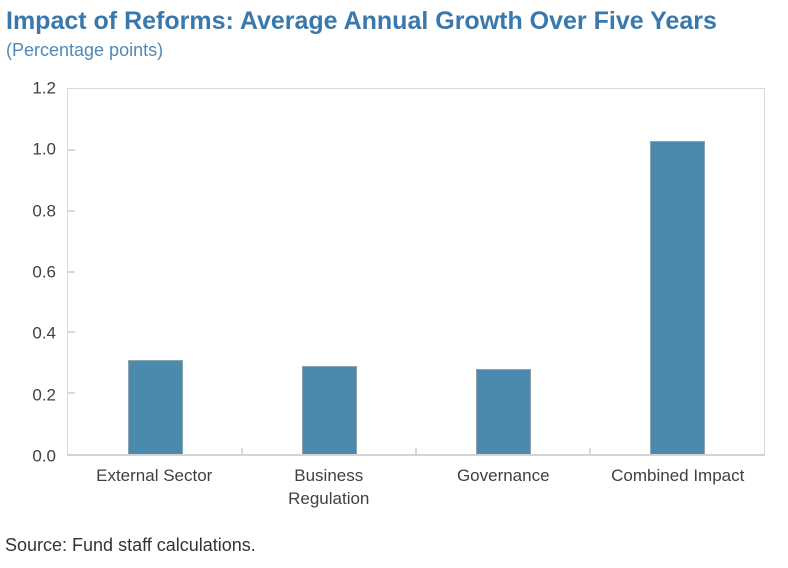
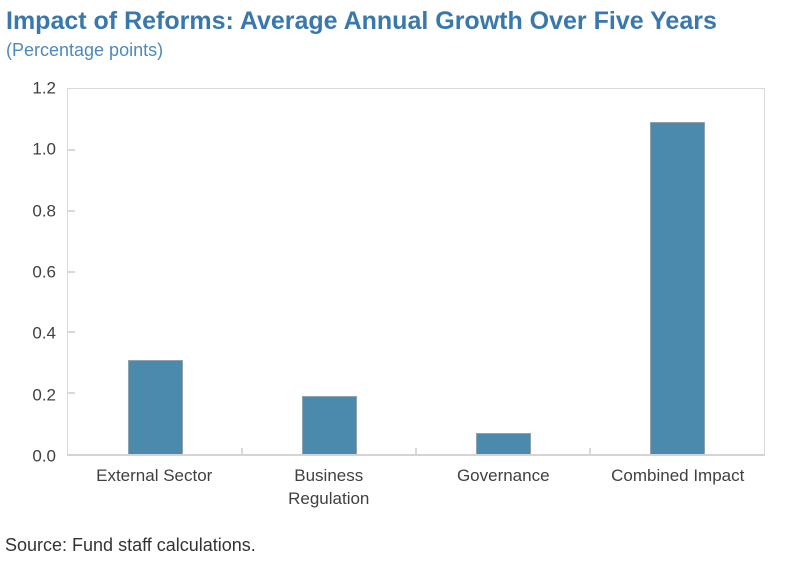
Business Regulation: 0.29 -> 0.19
Governance: 0.28 -> 0.07
Combined Impact: 1.03 -> 1.09
